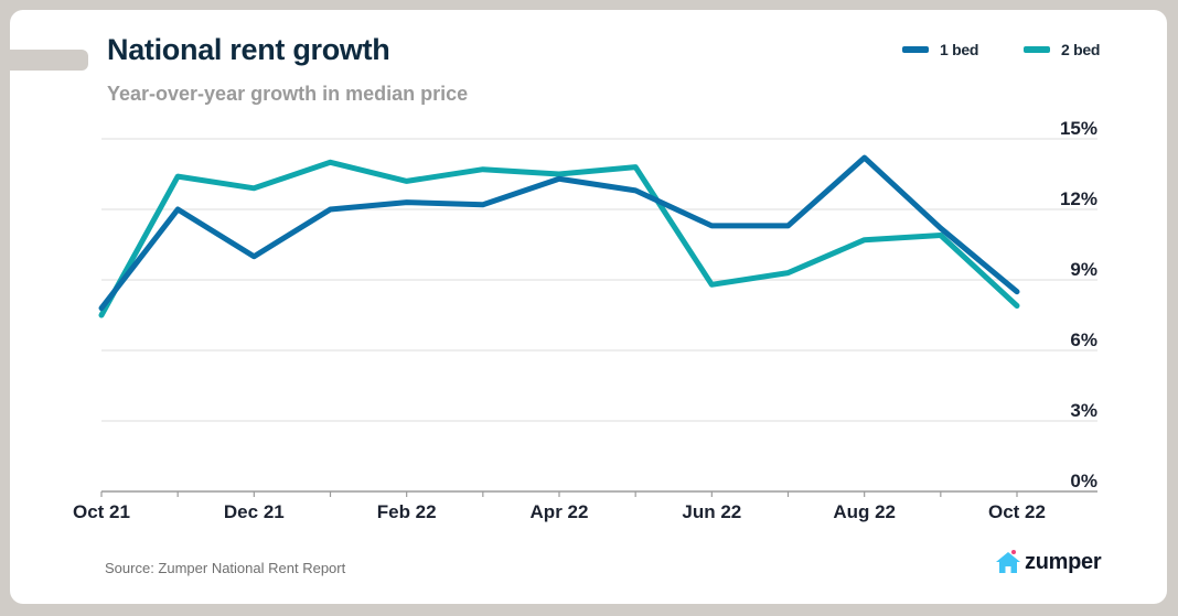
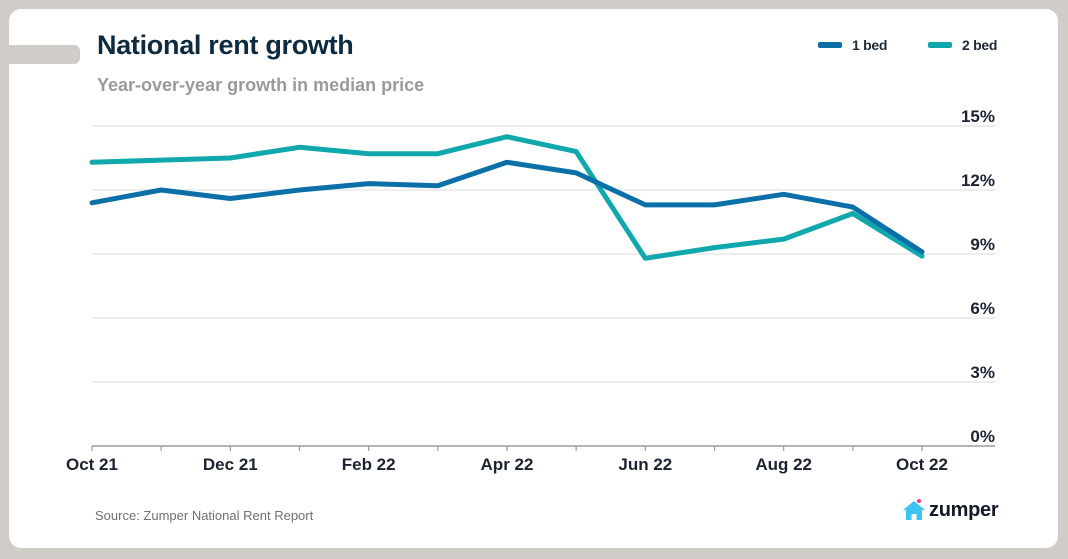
1 bed/Oct 21: 7.8% -> 11.4%
2 bed/Oct 21: 7.5% -> 13.3%
1 bed/Dec 21: 10.0% -> 11.6%
2 bed/Dec 21: 12.9% -> 13.5%
2 bed/Feb 22: 13.2% -> 13.7%
2 bed/Apr 22: 13.5% -> 14.5%
1 bed/Aug 22: 14.2% -> 11.8%
2 bed/Aug 22: 10.7% -> 9.7%
1 bed/Oct 22: 8.5% -> 9.1%
2 bed/Oct 22: 7.9% -> 8.9%
